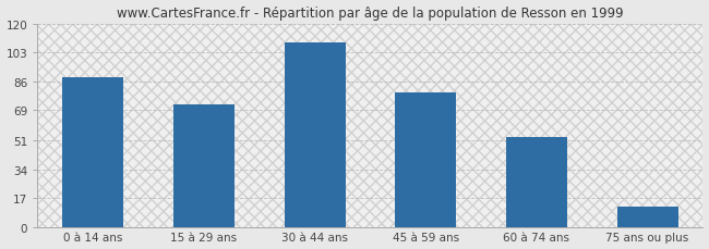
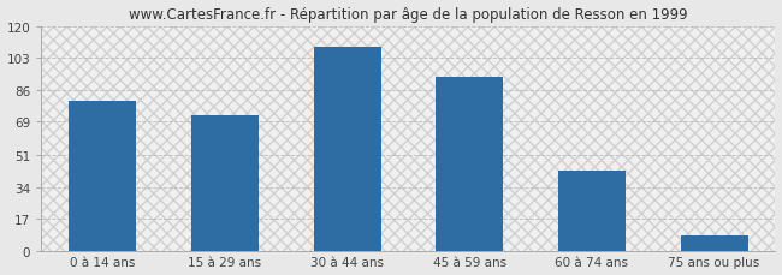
0 à 14 ans: 88 -> 80
45 à 59 ans: 79 -> 93
60 à 74 ans: 53 -> 43
75 ans ou plus: 12 -> 8
